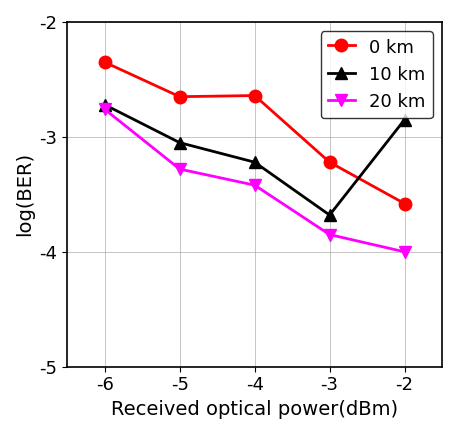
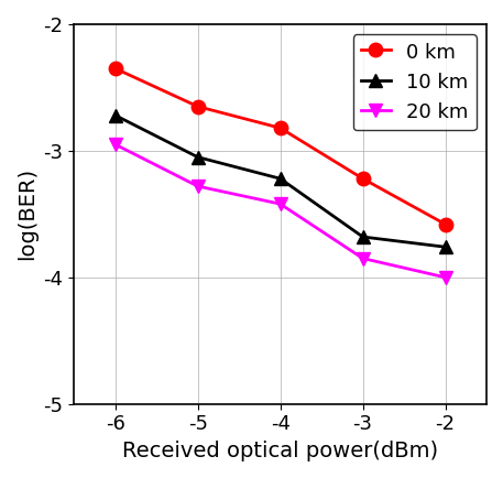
20 km/-6: -2.76 -> -2.95
0 km/-4: -2.64 -> -2.82
10 km/-2: -2.85 -> -3.76
